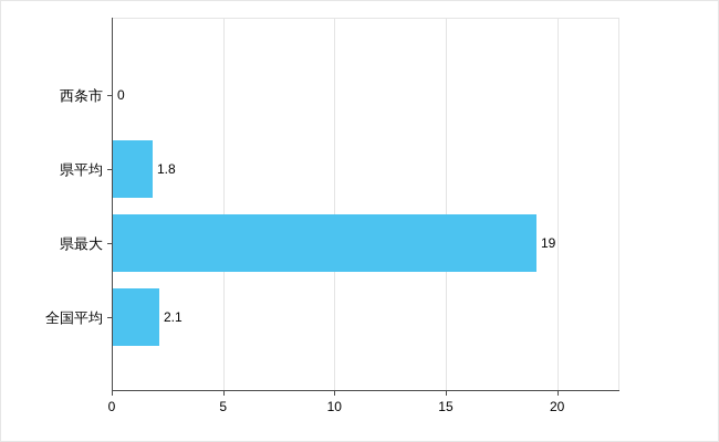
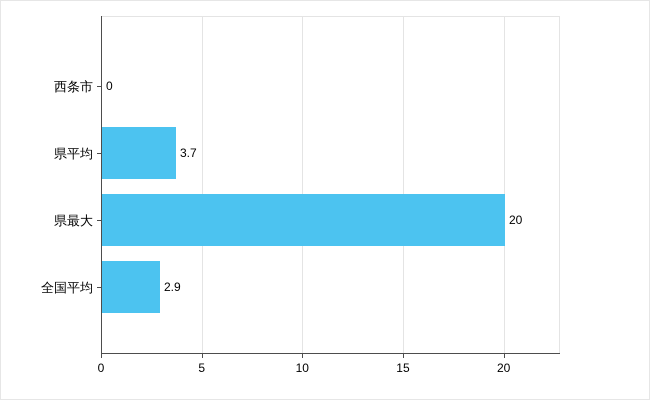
県平均: 1.8 -> 3.7
県最大: 19 -> 20
全国平均: 2.1 -> 2.9
